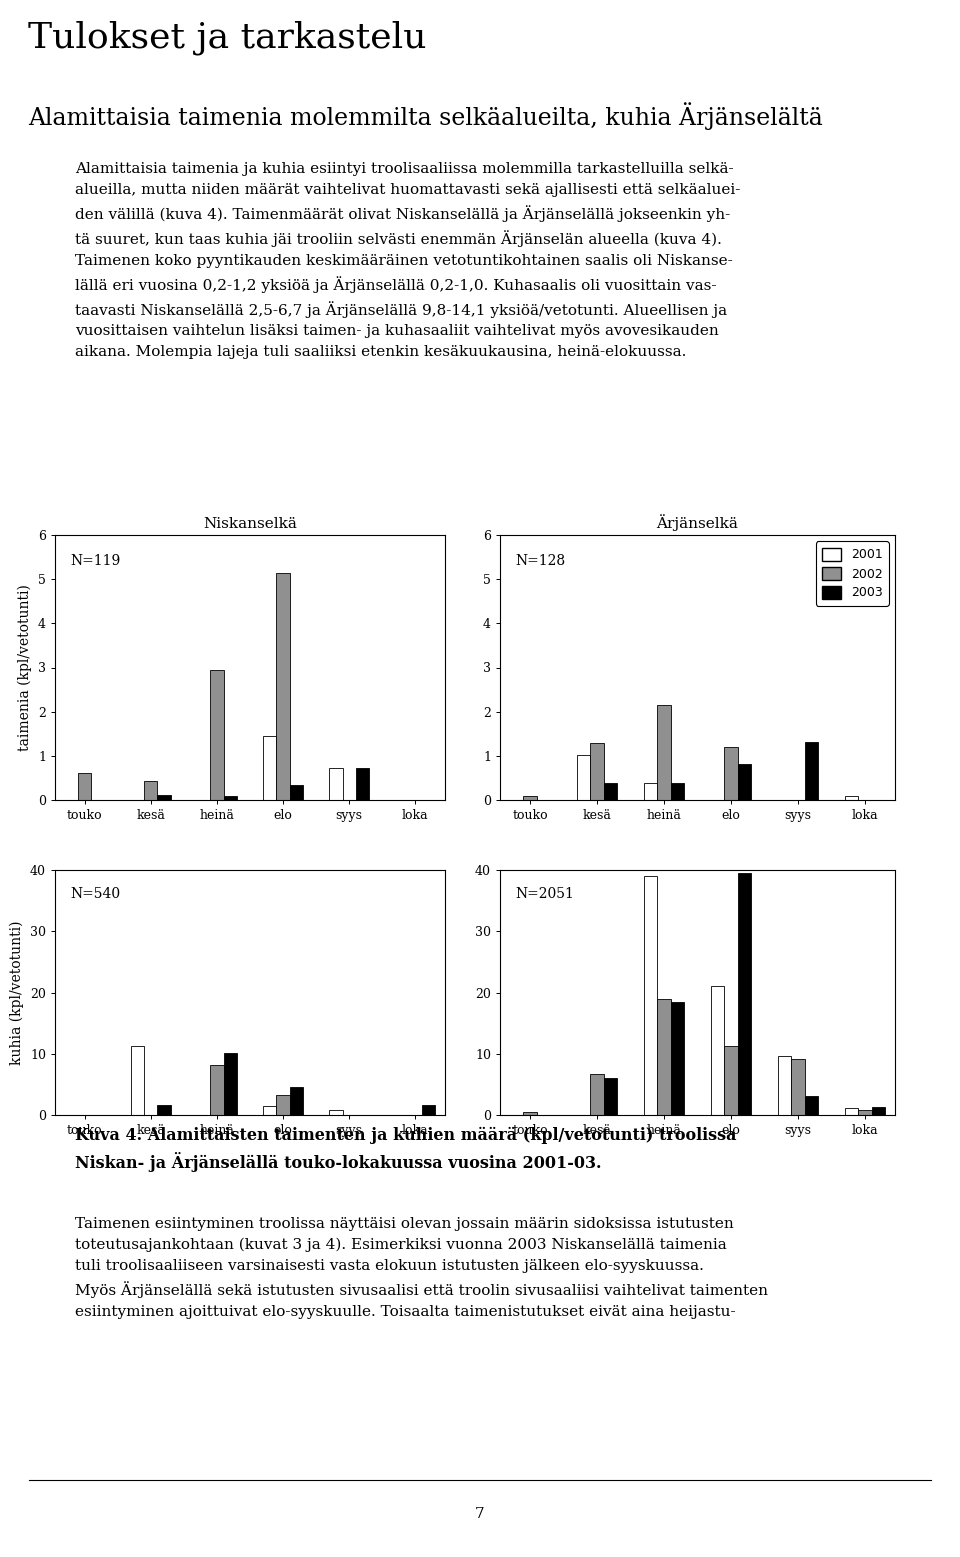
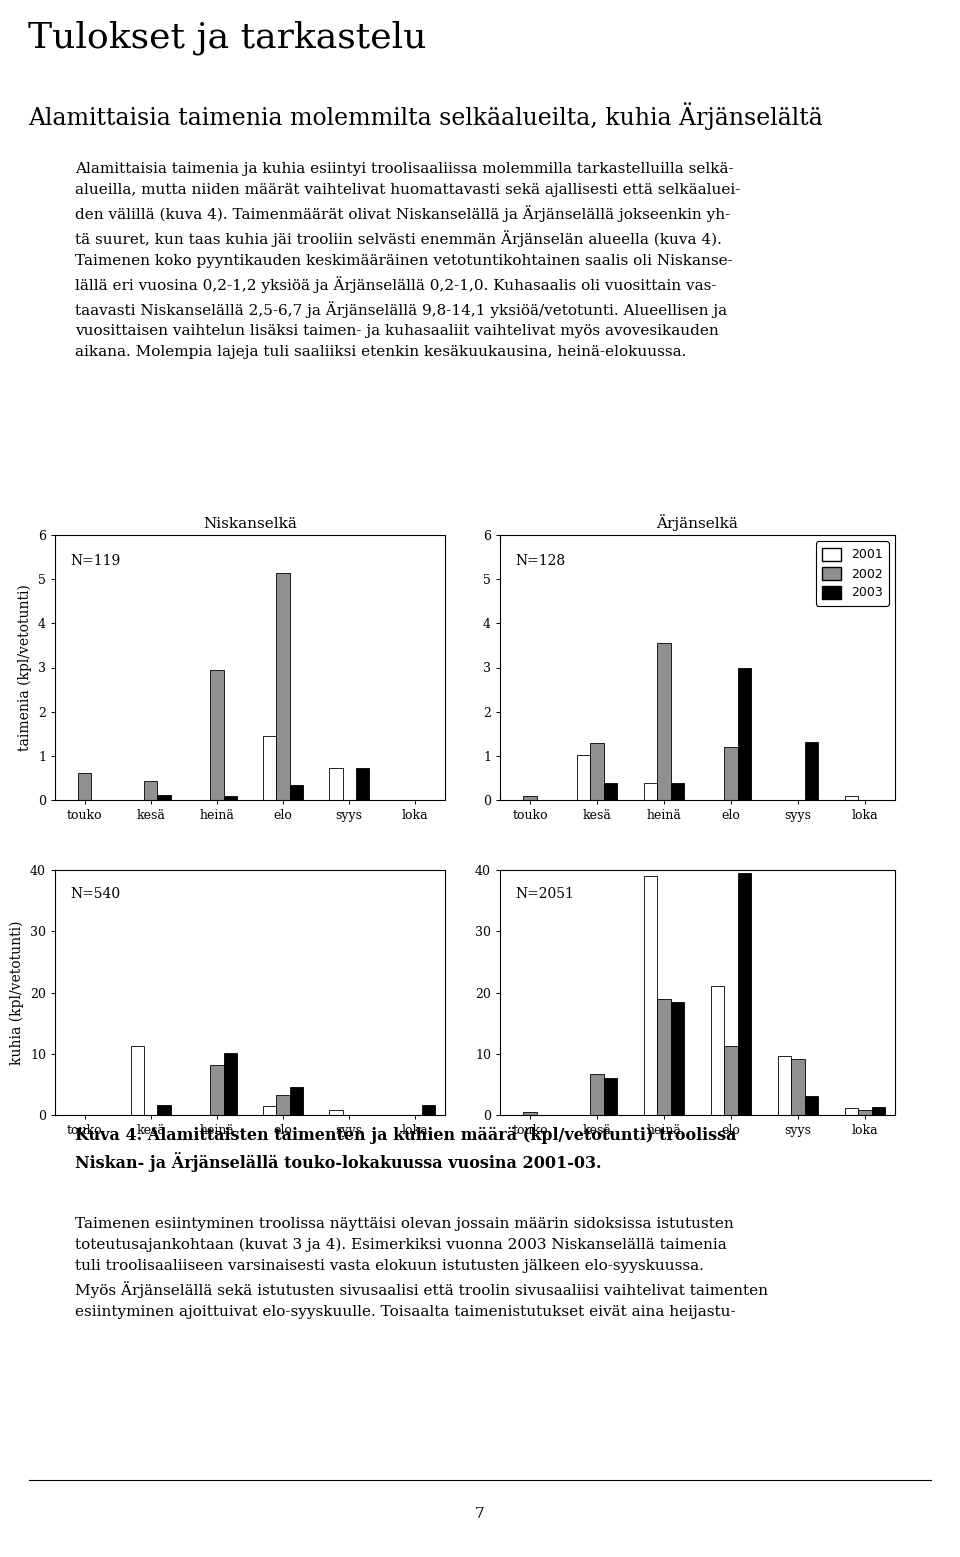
Ärjänselkä/2002/heinä: 2.15 -> 3.55
Ärjänselkä/2003/elo: 0.82 -> 3.00
